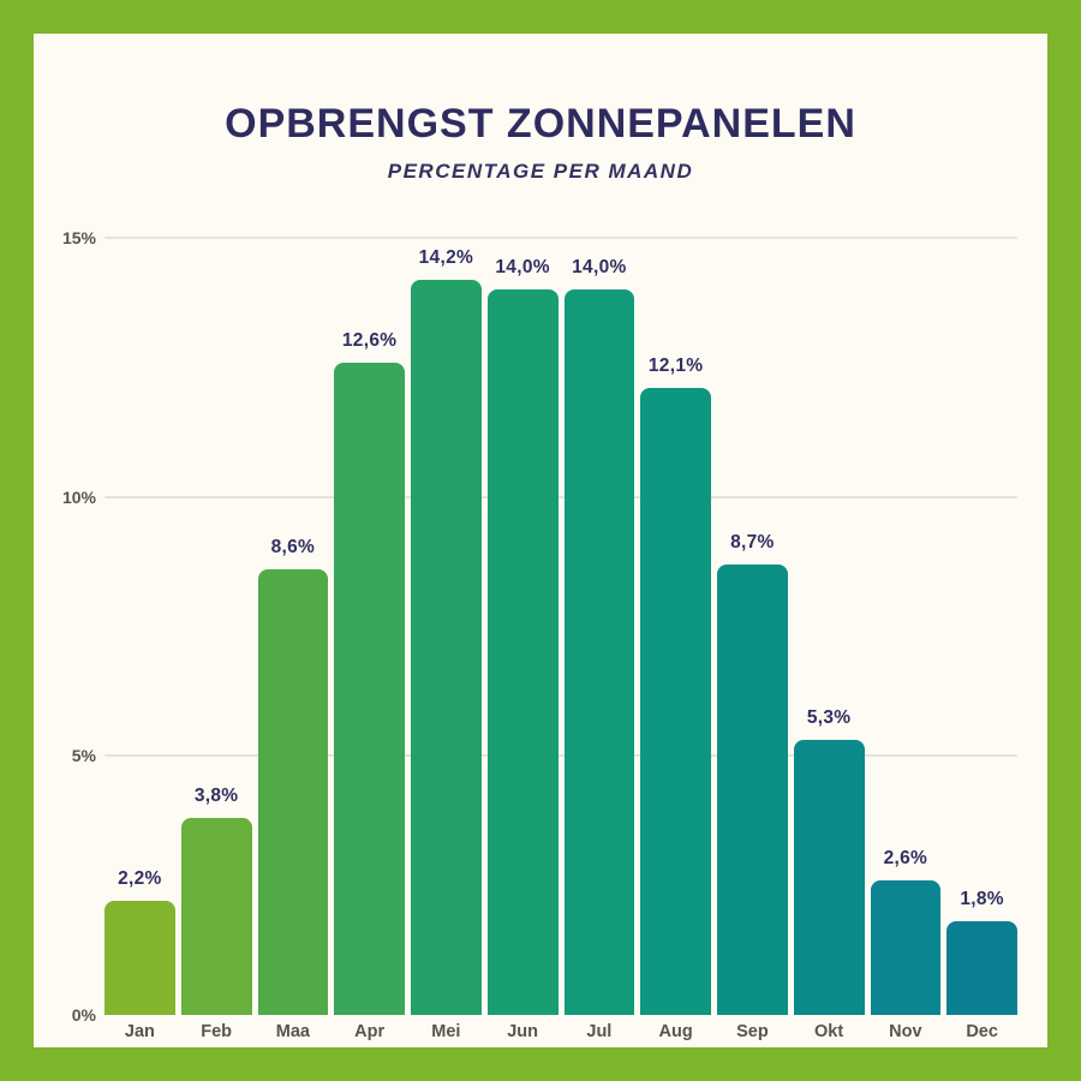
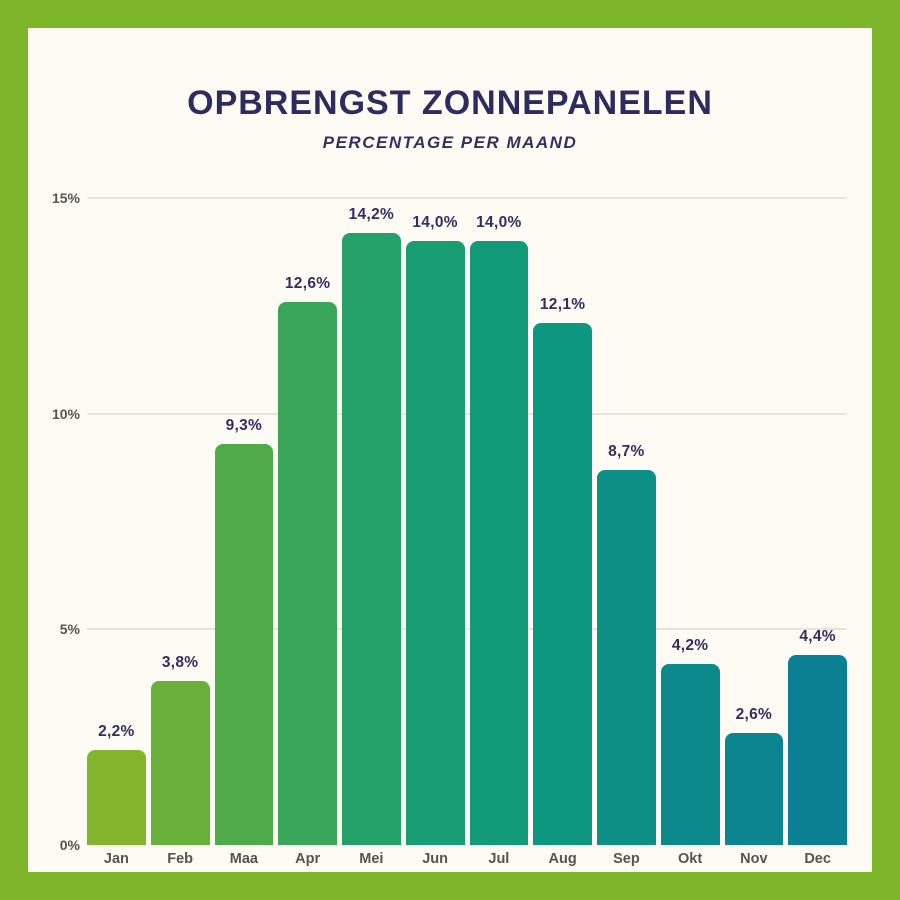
Maa: 8,6% -> 9,3%
Okt: 5,3% -> 4,2%
Dec: 1,8% -> 4,4%
